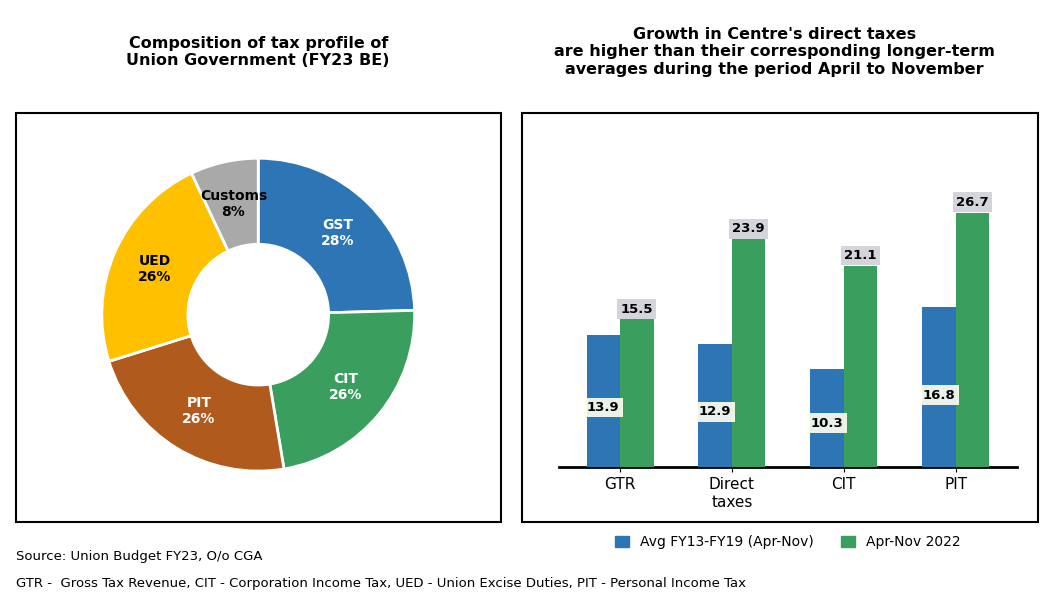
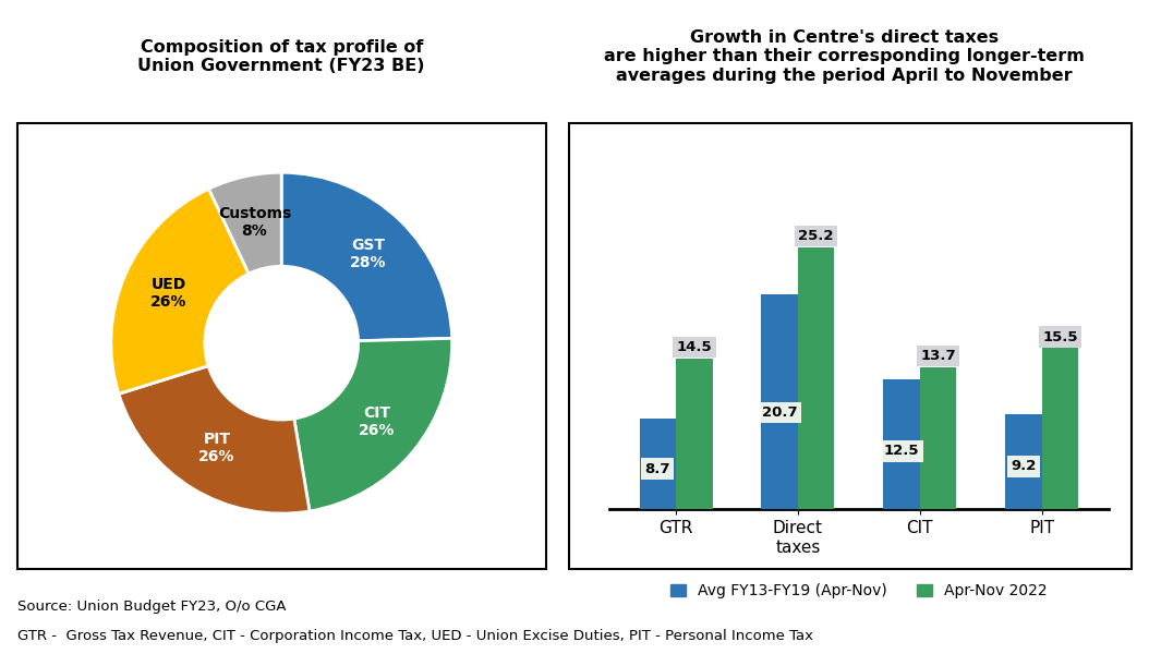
Avg FY13-FY19 (Apr-Nov)/GTR: 13.9 -> 8.7
Apr-Nov 2022/GTR: 15.5 -> 14.5
Avg FY13-FY19 (Apr-Nov)/Direct taxes: 12.9 -> 20.7
Apr-Nov 2022/Direct taxes: 23.9 -> 25.2
Avg FY13-FY19 (Apr-Nov)/CIT: 10.3 -> 12.5
Apr-Nov 2022/CIT: 21.1 -> 13.7
Avg FY13-FY19 (Apr-Nov)/PIT: 16.8 -> 9.2
Apr-Nov 2022/PIT: 26.7 -> 15.5
